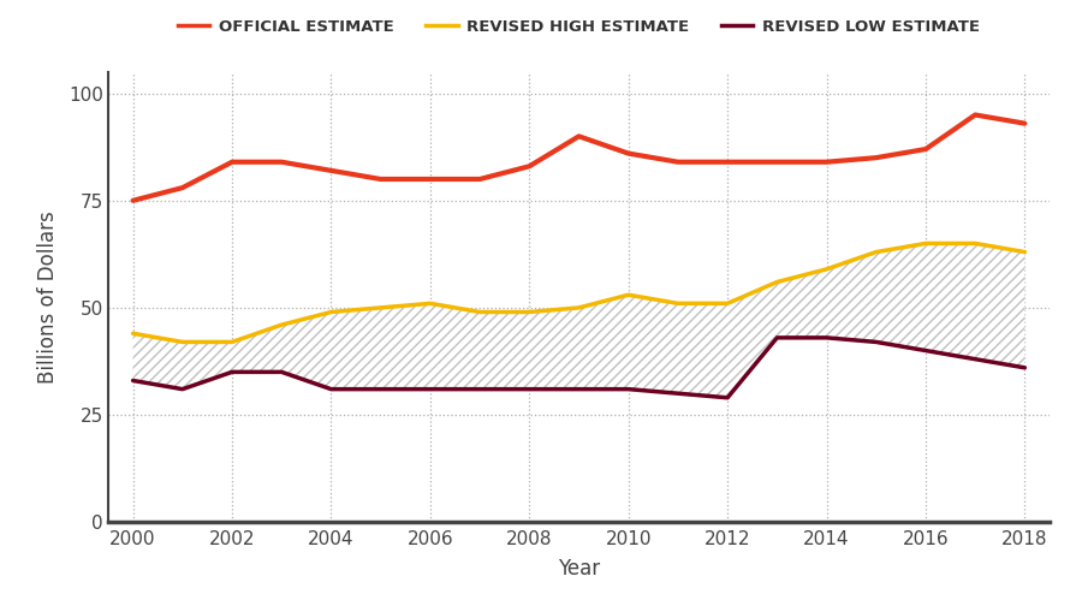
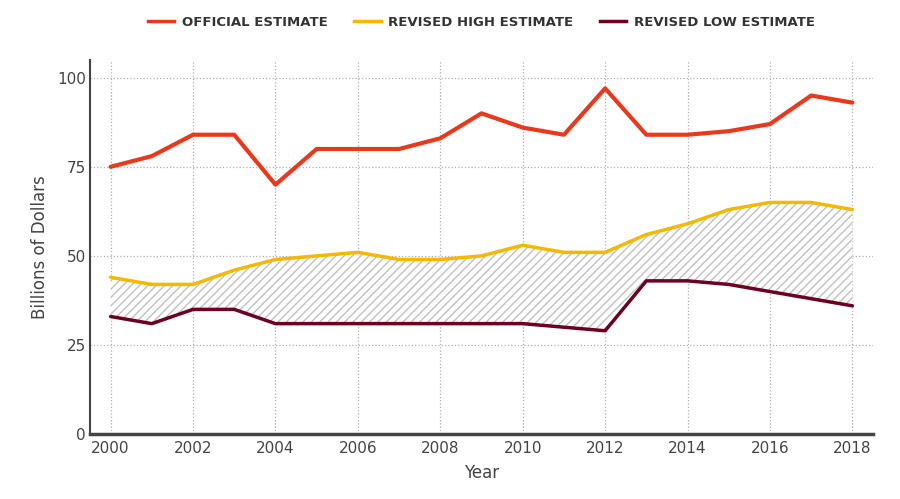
OFFICIAL ESTIMATE/2004: 82 -> 70
OFFICIAL ESTIMATE/2012: 84 -> 97
